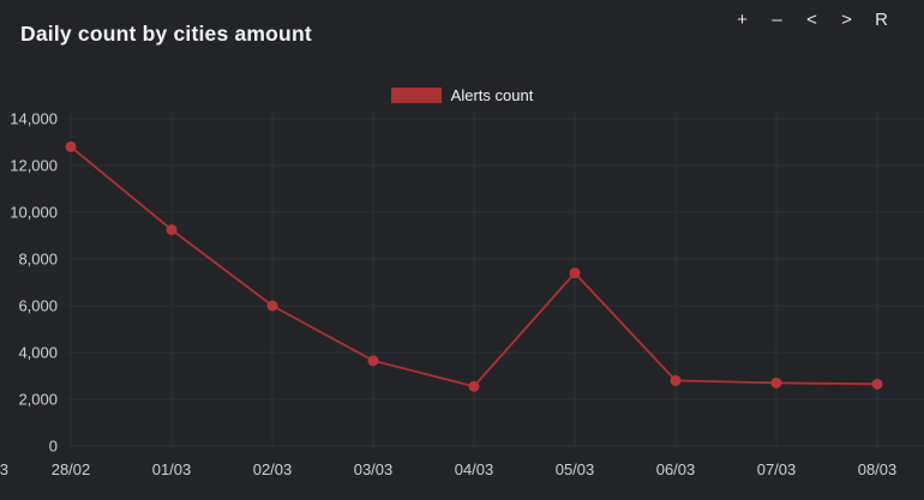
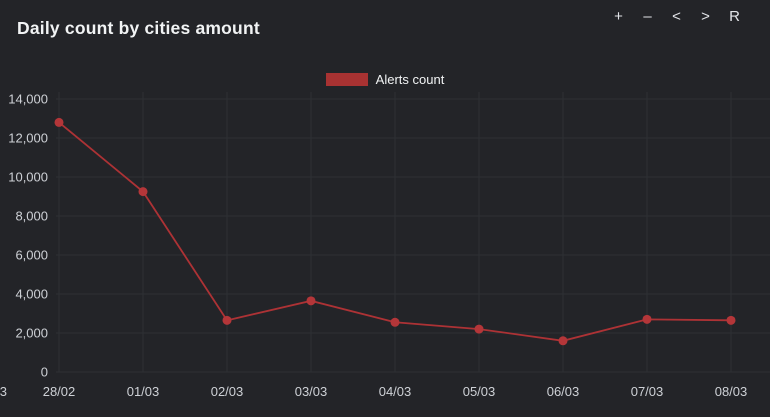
02/03: 6000 -> 2600
05/03: 7400 -> 2200
06/03: 2800 -> 1600
